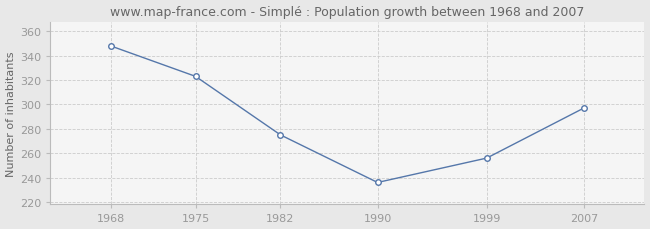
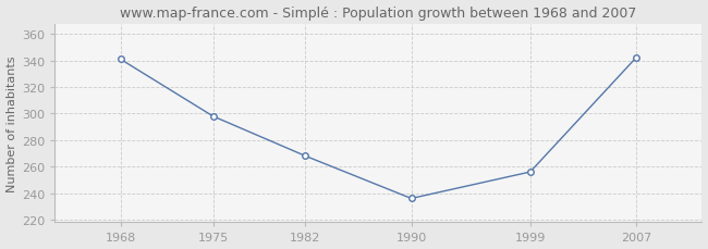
1968: 348 -> 341
1975: 323 -> 298
1982: 275 -> 268
2007: 297 -> 342
